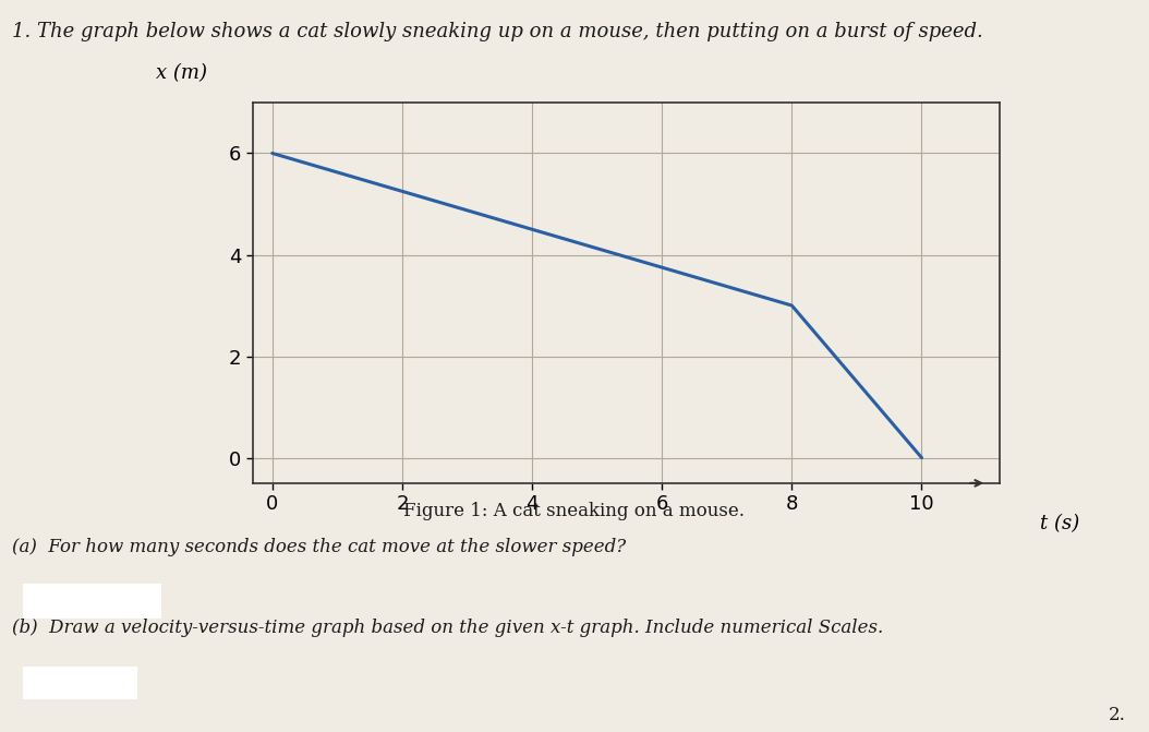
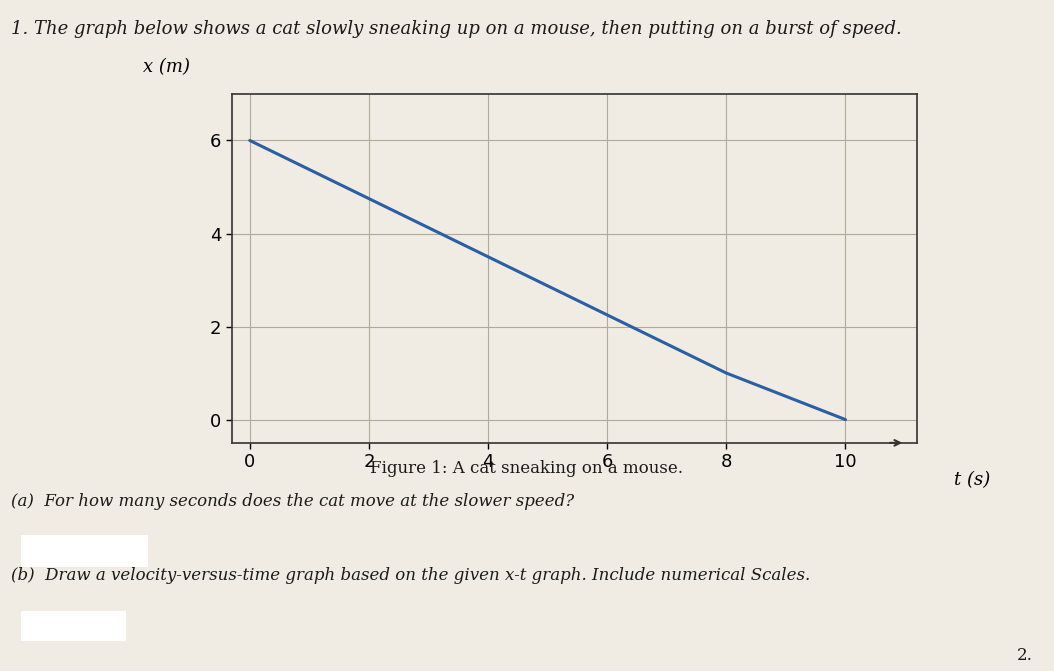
8: 3 -> 1
